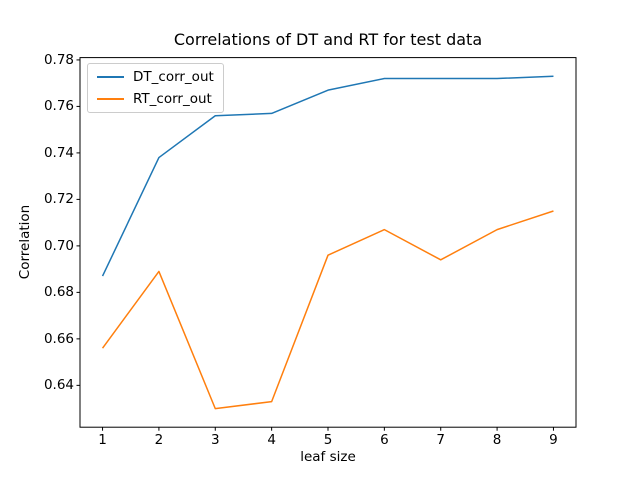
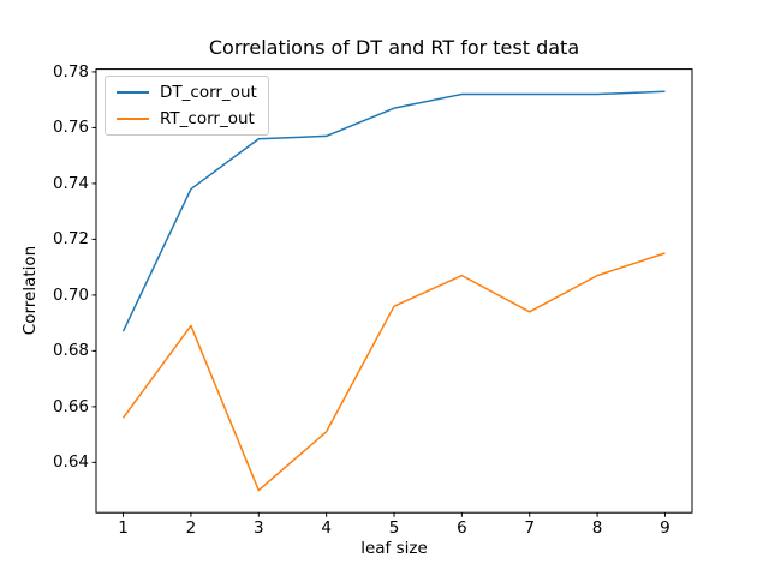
RT_corr_out/4: 0.633 -> 0.651
